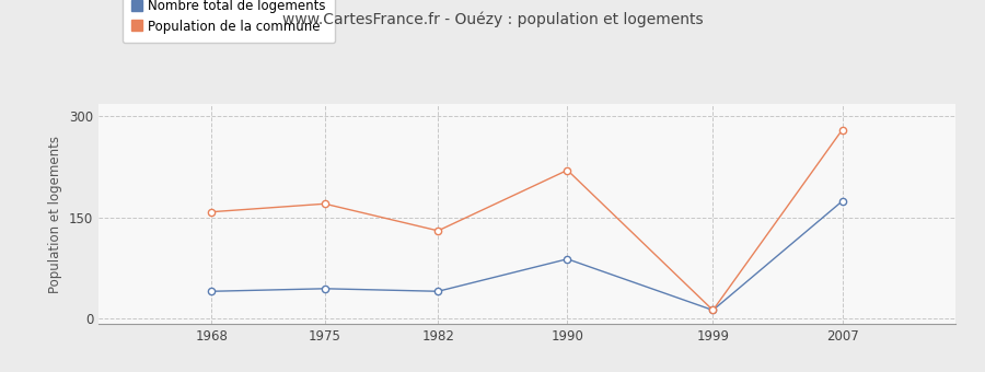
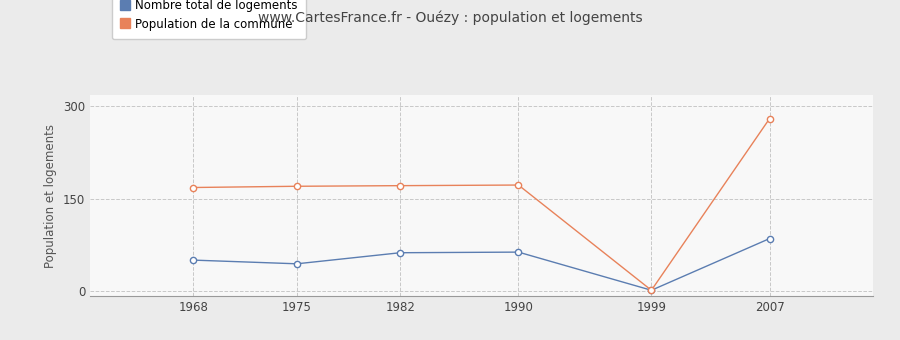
Nombre total de logements/1968: 40 -> 50
Population de la commune/1968: 158 -> 168
Nombre total de logements/1982: 40 -> 62
Population de la commune/1982: 130 -> 171
Nombre total de logements/1990: 88 -> 63
Population de la commune/1990: 220 -> 172
Nombre total de logements/1999: 12 -> 1
Population de la commune/1999: 12 -> 1
Nombre total de logements/2007: 174 -> 85
